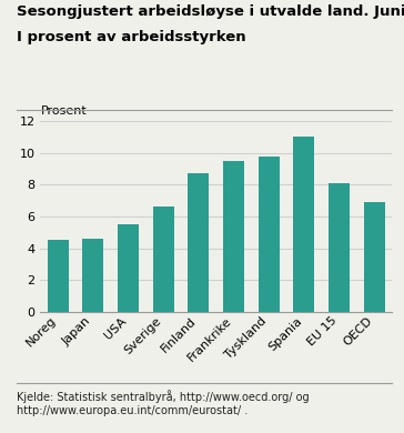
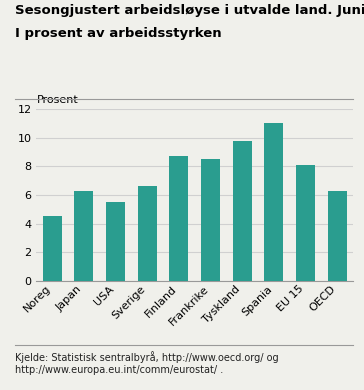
Japan: 4.6 -> 6.3
Frankrike: 9.5 -> 8.5
OECD: 6.9 -> 6.3
